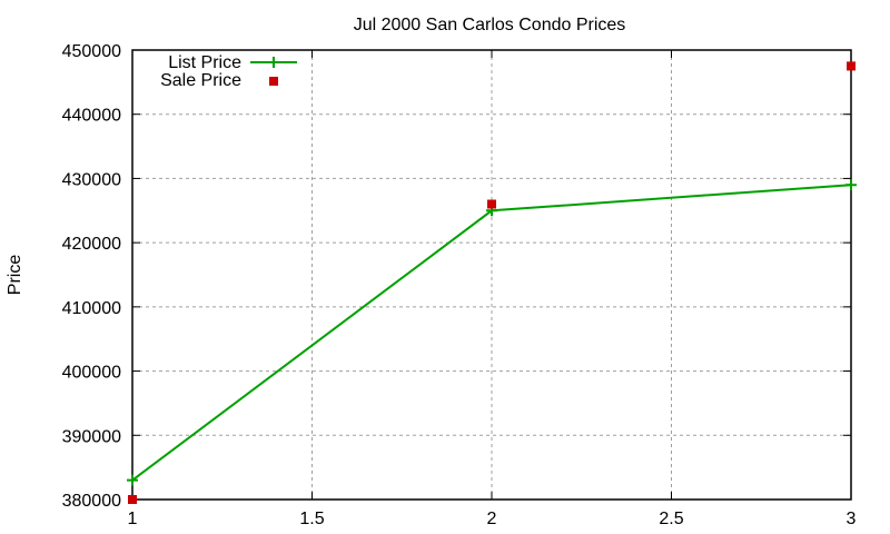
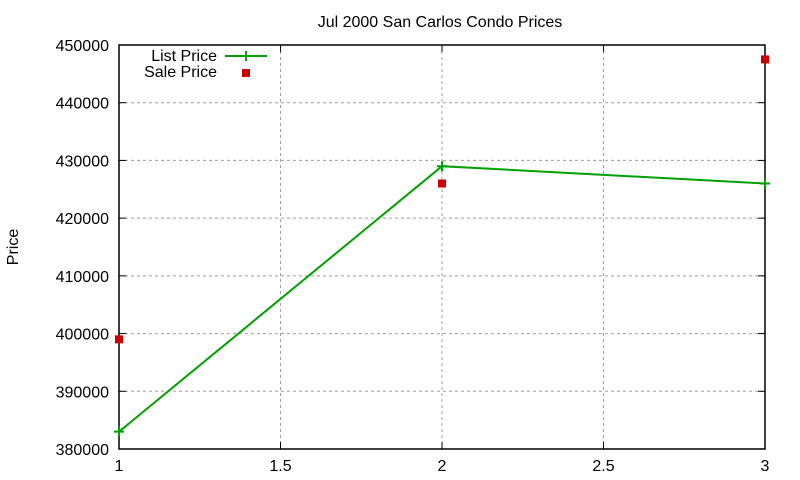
Sale Price/1: 380000 -> 399000
List Price/2: 425000 -> 429000
List Price/3: 429000 -> 426000
